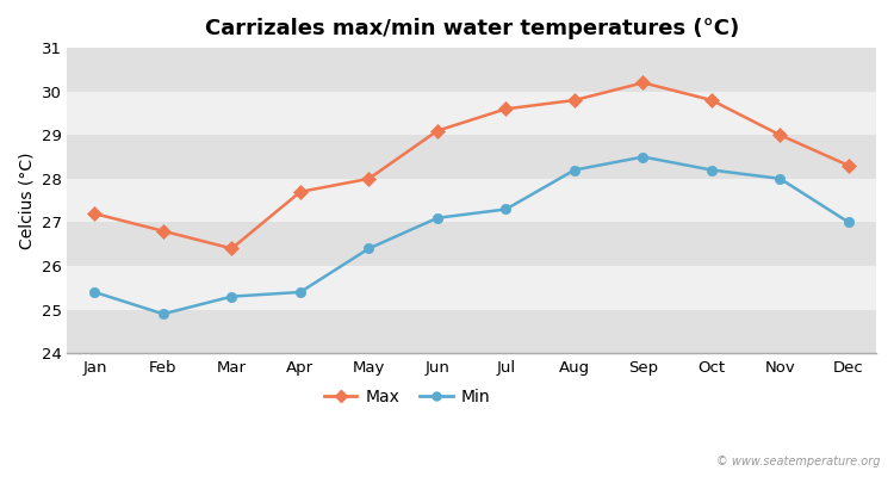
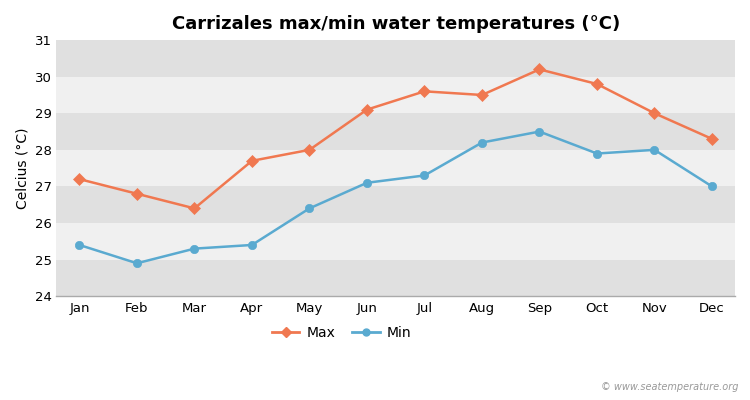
Max/Aug: 29.8 -> 29.5
Min/Oct: 28.2 -> 27.9
